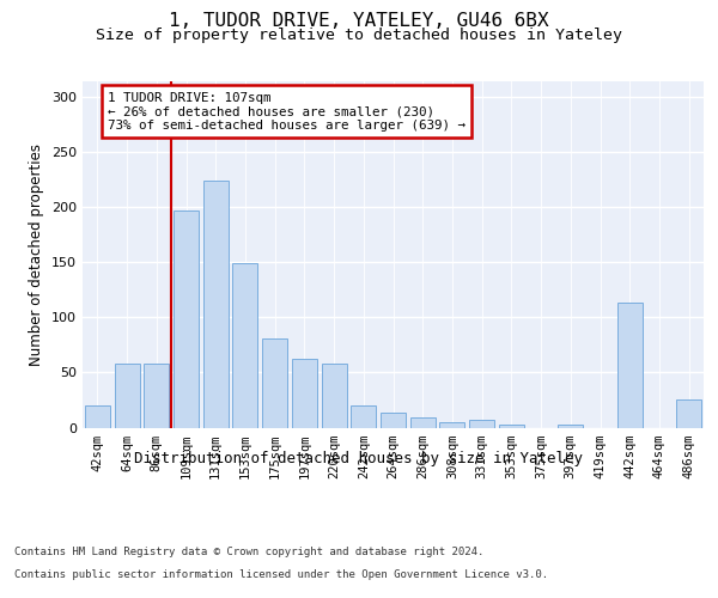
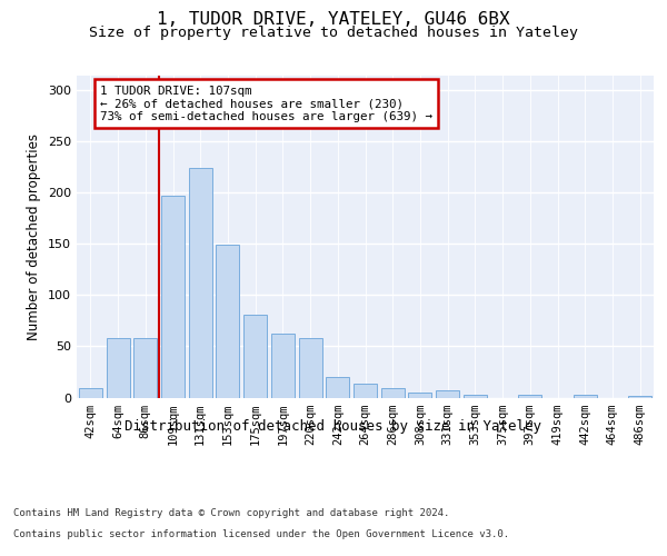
42sqm: 20 -> 9
442sqm: 114 -> 3
486sqm: 26 -> 2
